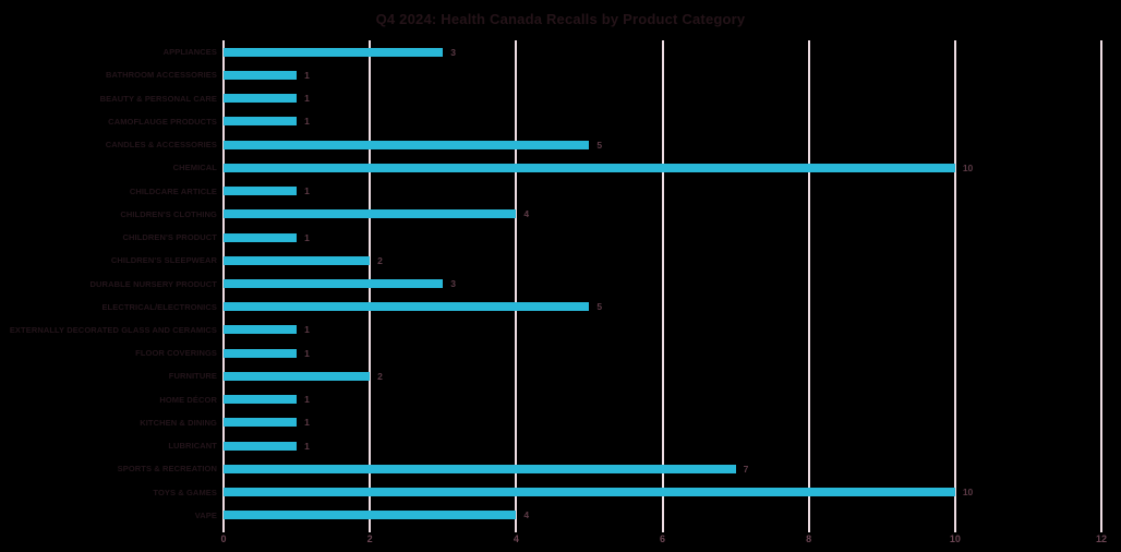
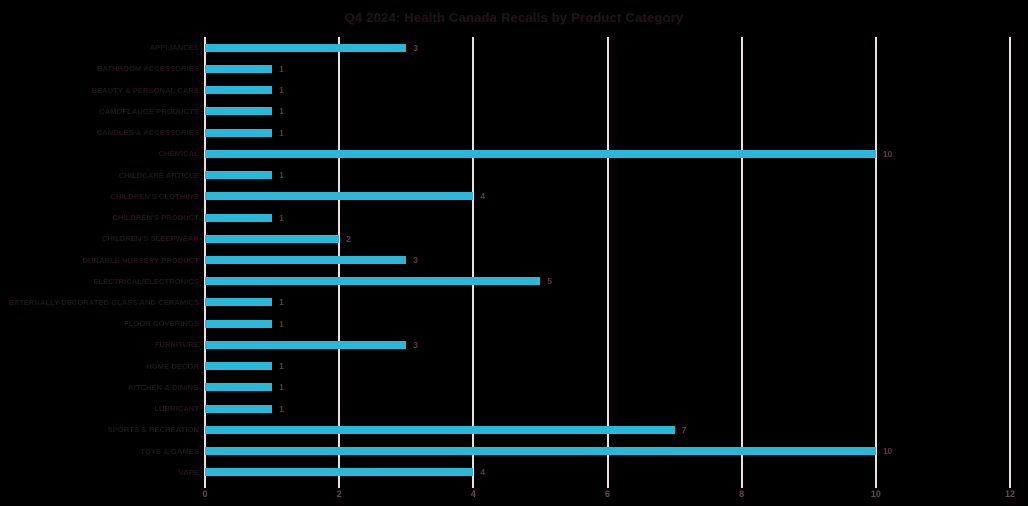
CANDLES & ACCESSORIES: 5 -> 1
FURNITURE: 2 -> 3
